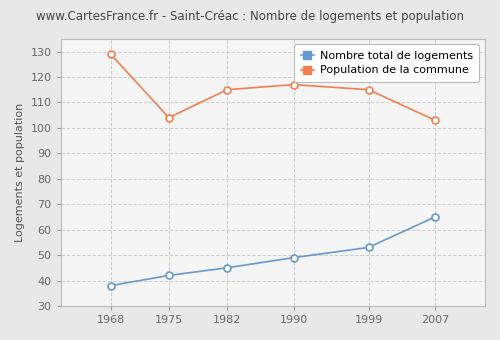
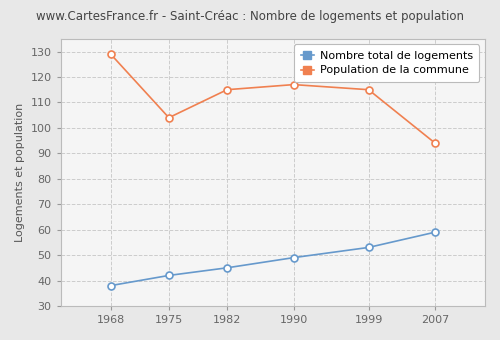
Nombre total de logements/2007: 65 -> 59
Population de la commune/2007: 103 -> 94
